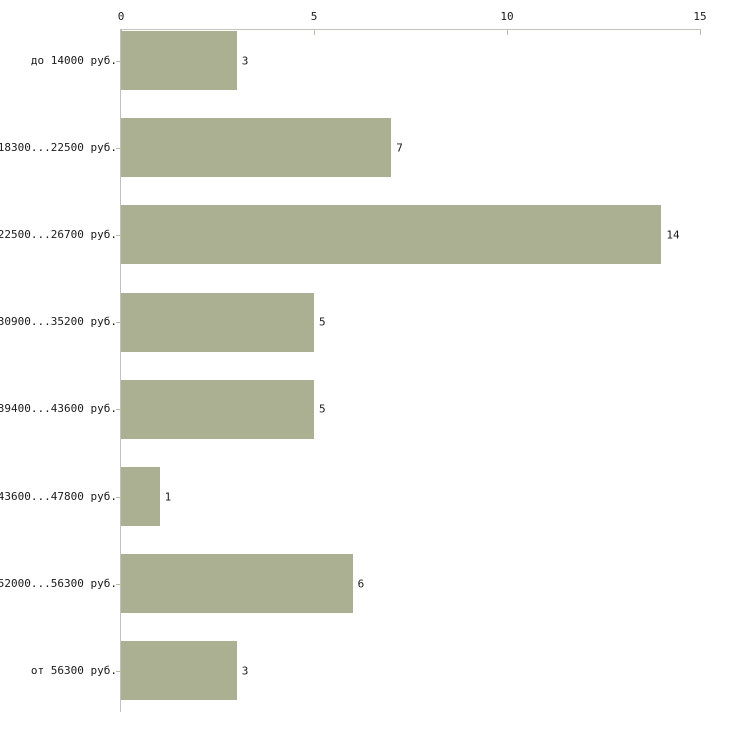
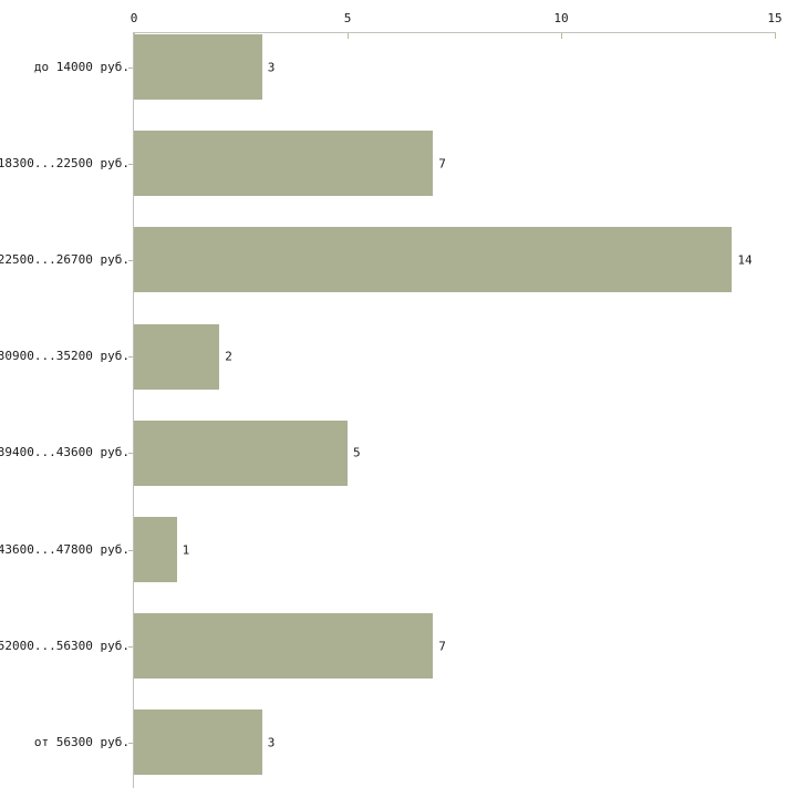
30900...35200 руб.: 5 -> 2
52000...56300 руб.: 6 -> 7
